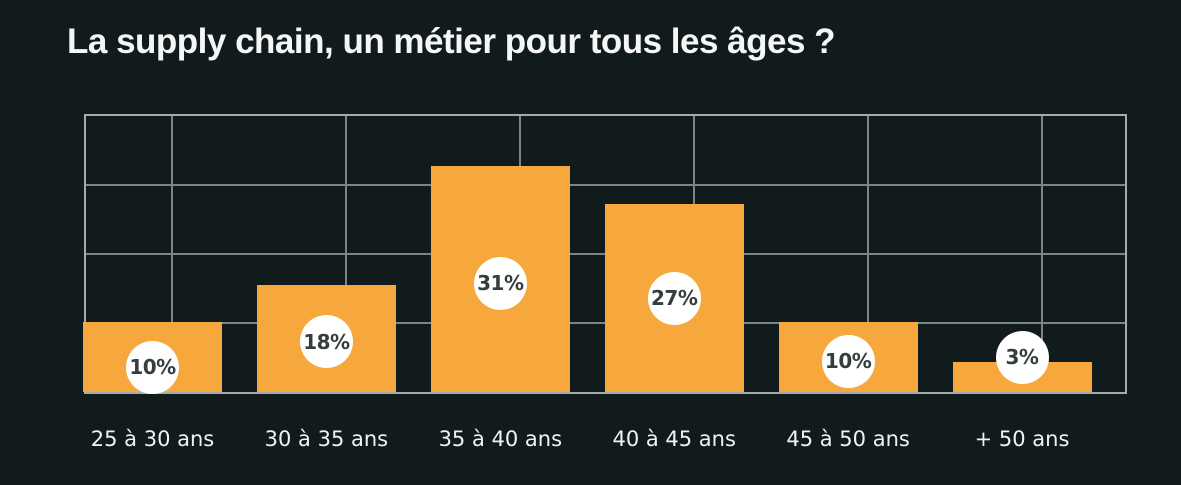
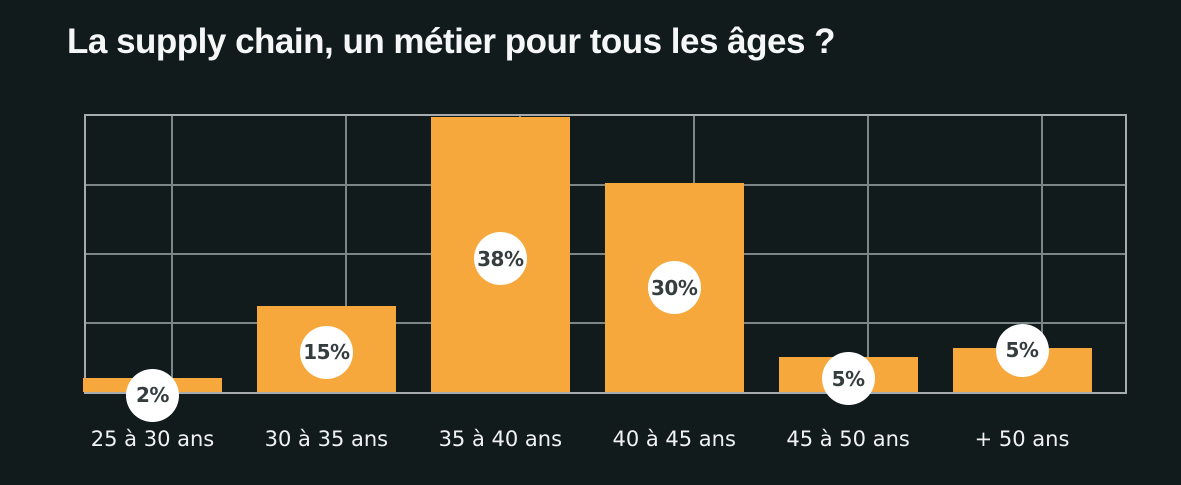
25 à 30 ans: 10% -> 2%
30 à 35 ans: 18% -> 15%
35 à 40 ans: 31% -> 38%
40 à 45 ans: 27% -> 30%
45 à 50 ans: 10% -> 5%
+ 50 ans: 3% -> 5%
